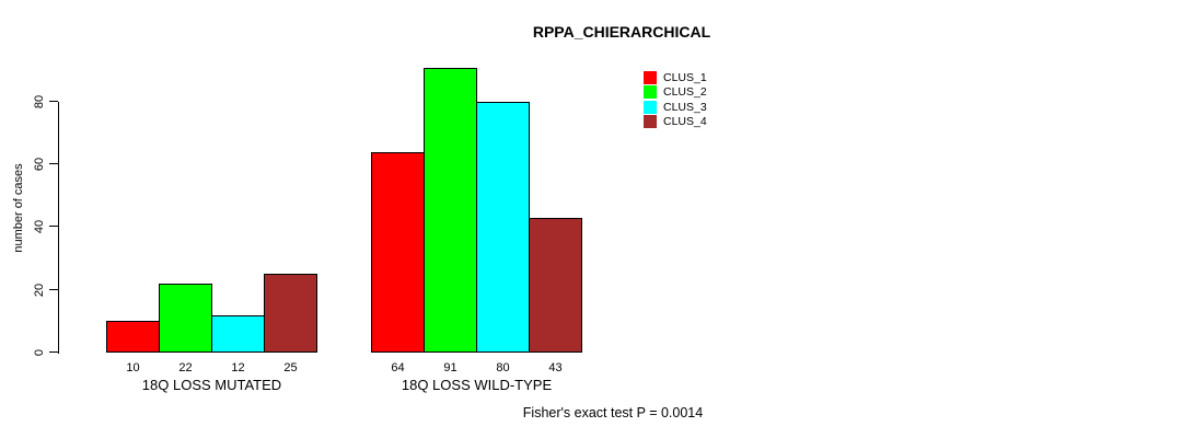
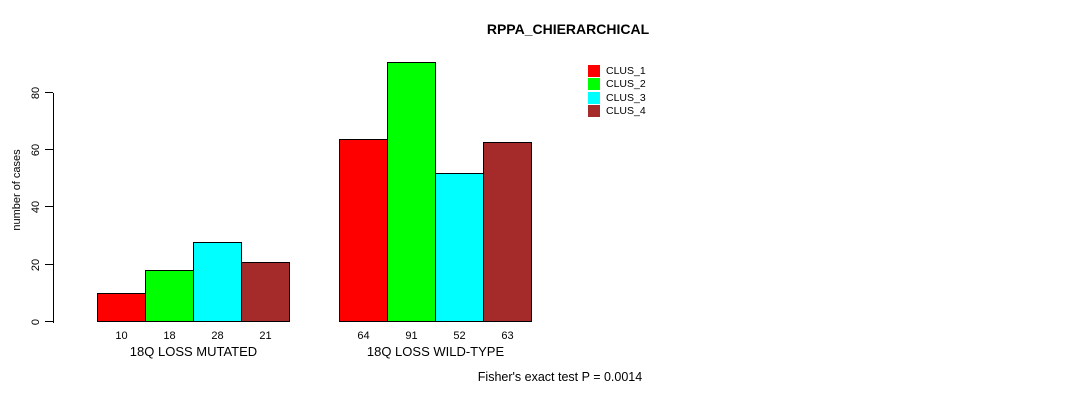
CLUS_2/18Q LOSS MUTATED: 22 -> 18
CLUS_3/18Q LOSS MUTATED: 12 -> 28
CLUS_4/18Q LOSS MUTATED: 25 -> 21
CLUS_3/18Q LOSS WILD-TYPE: 80 -> 52
CLUS_4/18Q LOSS WILD-TYPE: 43 -> 63
